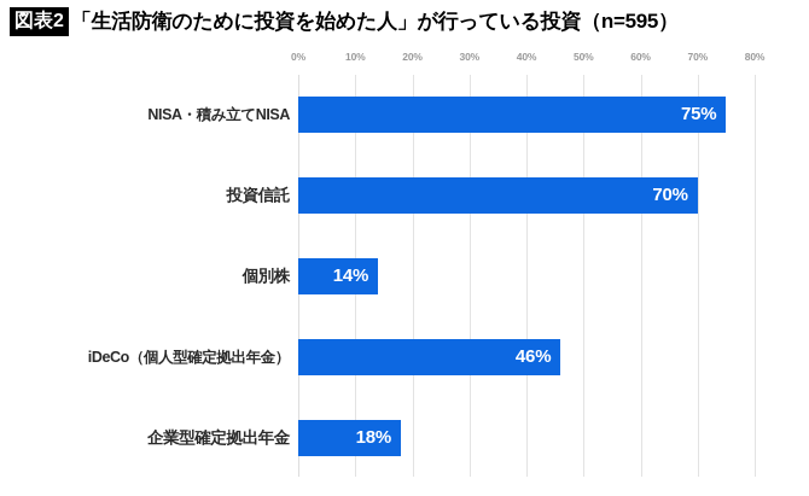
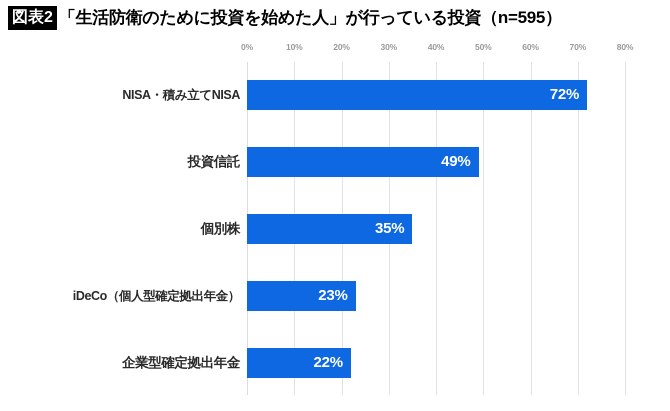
NISA・積み立てNISA: 75% -> 72%
投資信託: 70% -> 49%
個別株: 14% -> 35%
iDeCo（個人型確定拠出年金）: 46% -> 23%
企業型確定拠出年金: 18% -> 22%
